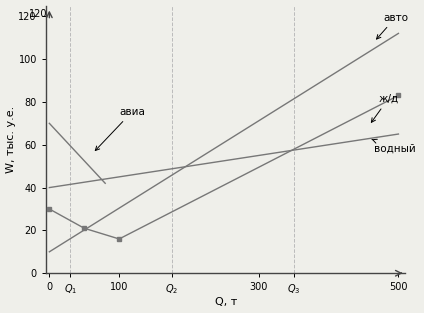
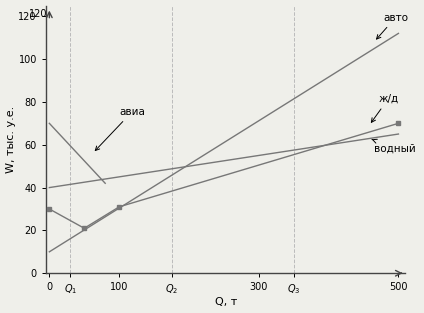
100: 16 -> 31
500: 83 -> 70
